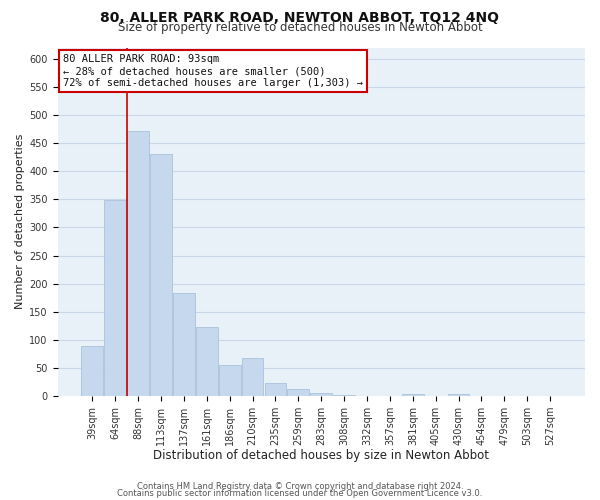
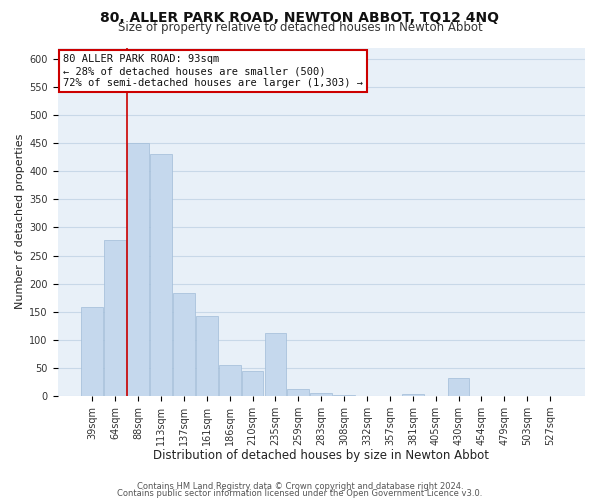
39sqm: 90 -> 158
64sqm: 348 -> 278
88sqm: 472 -> 450
161sqm: 123 -> 142
210sqm: 67 -> 44
235sqm: 23 -> 112
430sqm: 4 -> 32
